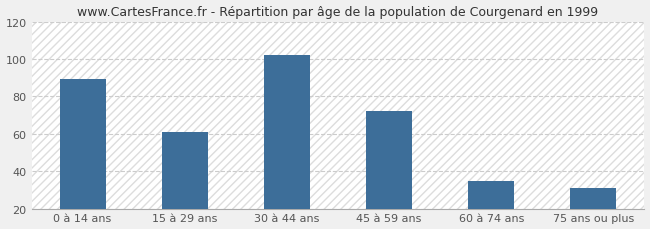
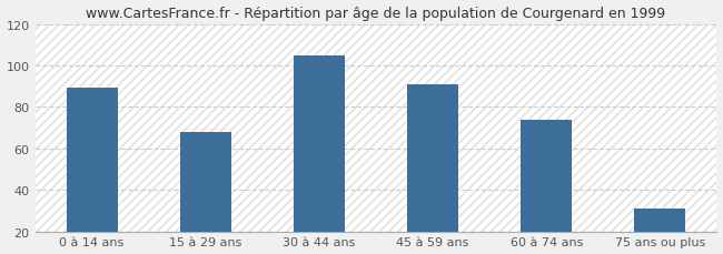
15 à 29 ans: 61 -> 68
30 à 44 ans: 102 -> 105
45 à 59 ans: 72 -> 91
60 à 74 ans: 35 -> 74
